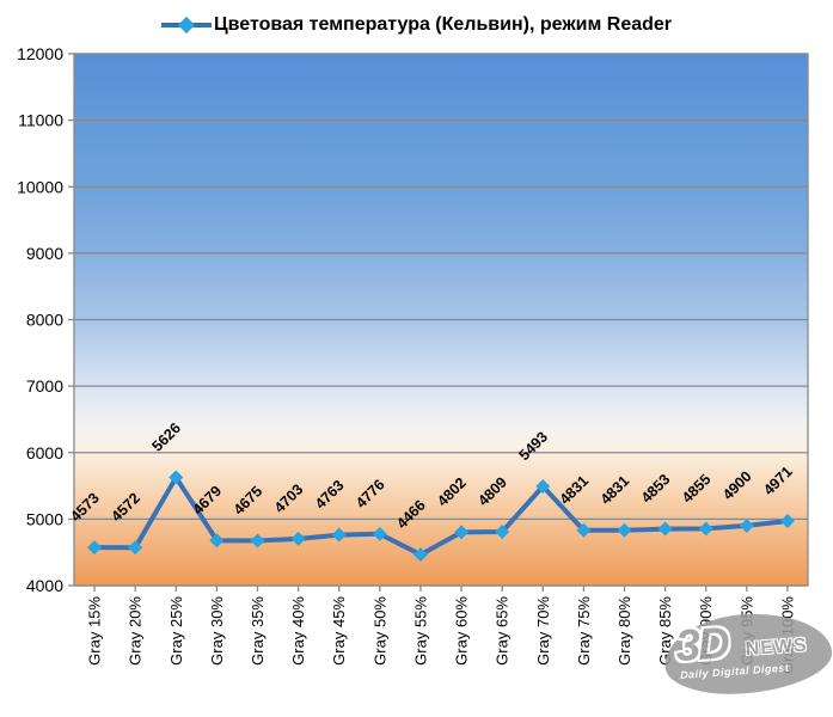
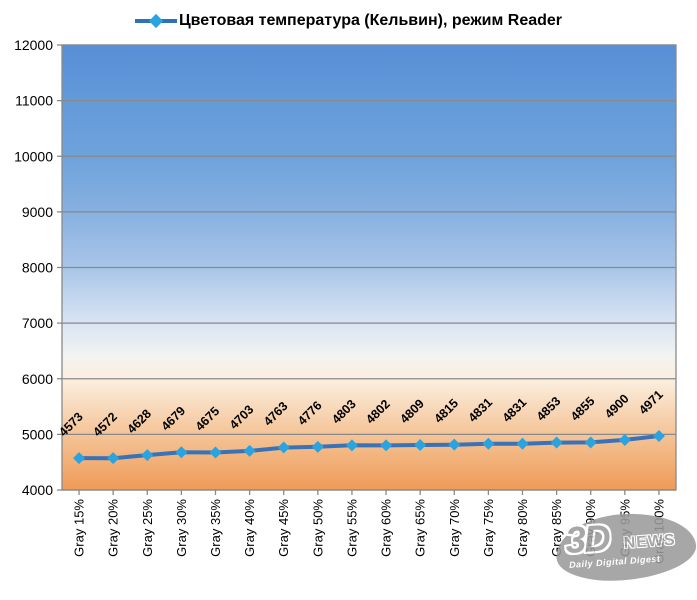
Gray 25%: 5626 -> 4628
Gray 55%: 4466 -> 4803
Gray 70%: 5493 -> 4815
